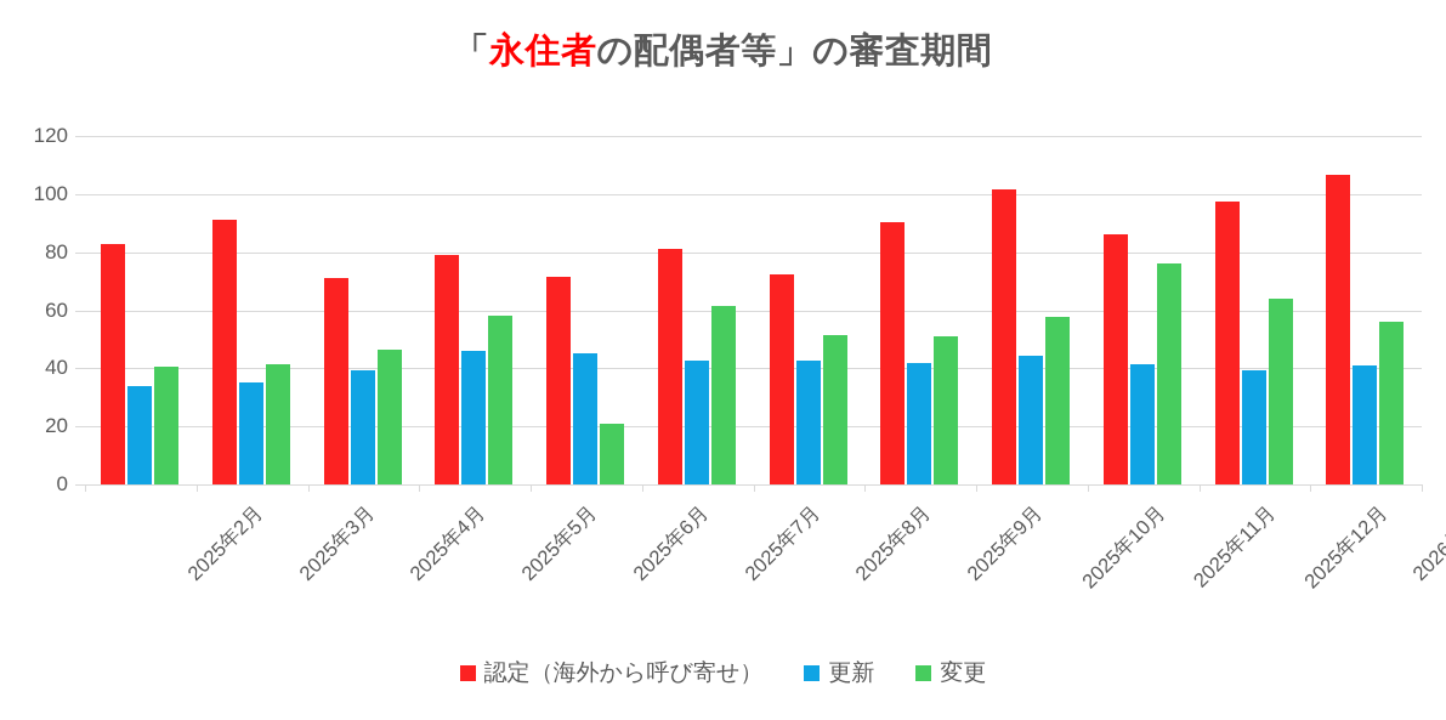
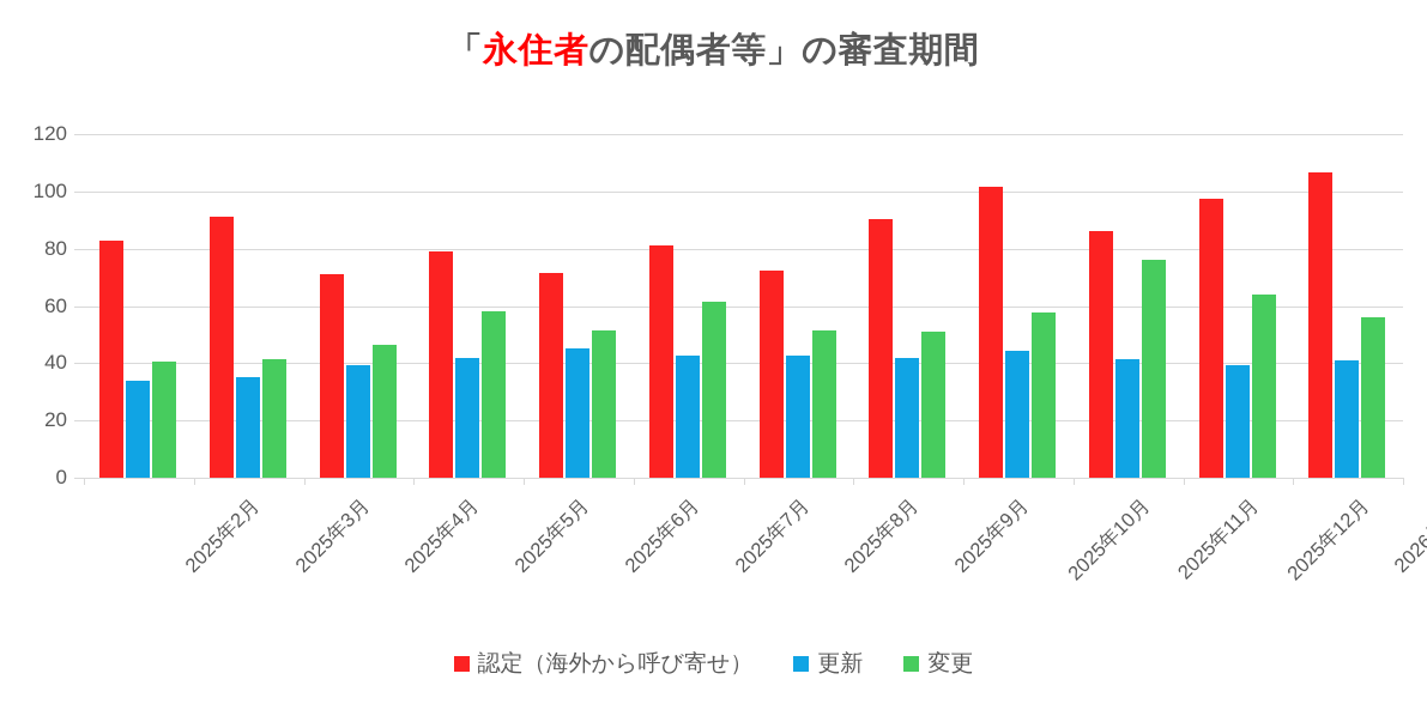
更新/2025年5月: 46 -> 42
変更/2025年6月: 21 -> 52
